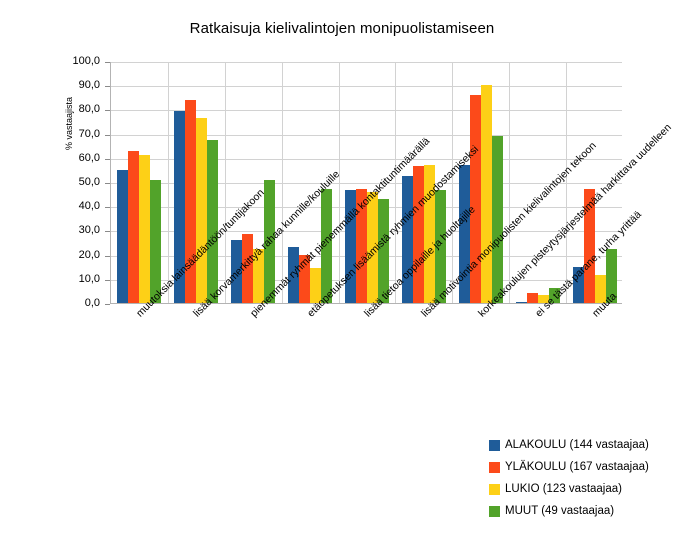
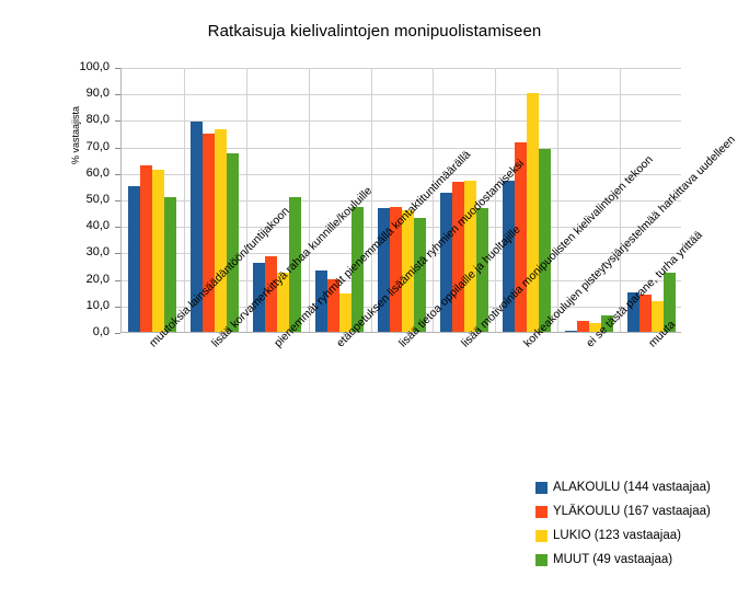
YLÄKOULU (167 vastaajaa)/lisää korvamerkittyä rahaa kunnille/kouluille: 84 -> 75
YLÄKOULU (167 vastaajaa)/korkeakoulujen pisteytysjärjestelmää harkittava uudelleen: 86 -> 72
YLÄKOULU (167 vastaajaa)/muuta: 47 -> 14
